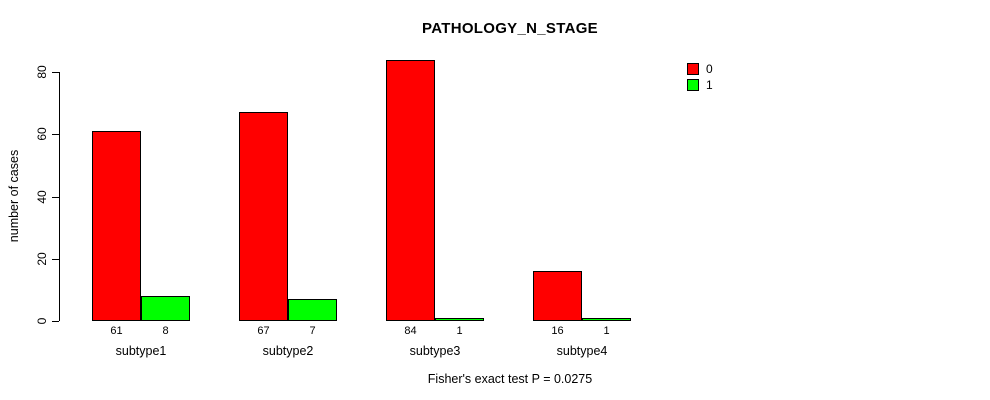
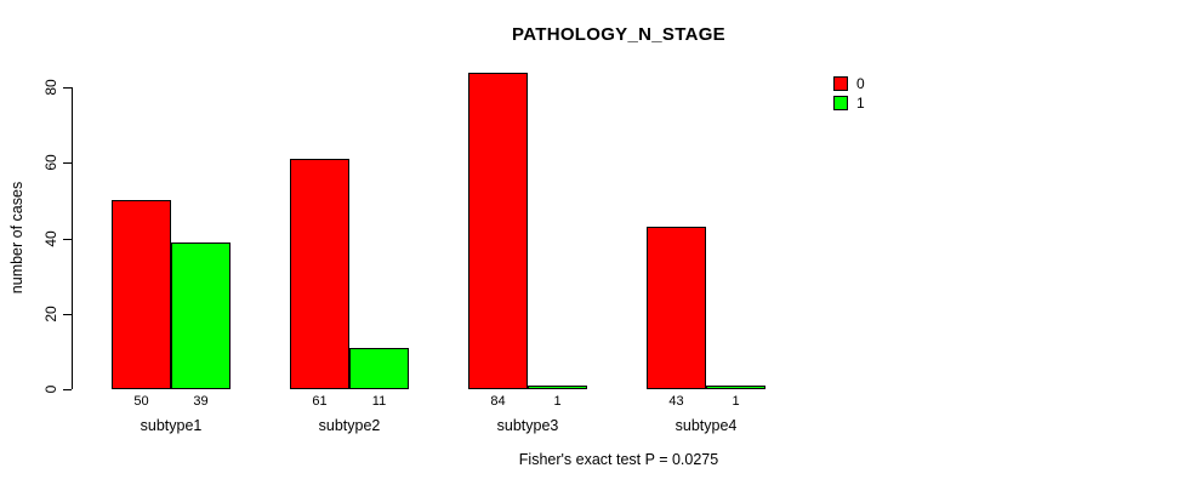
0/subtype1: 61 -> 50
1/subtype1: 8 -> 39
0/subtype2: 67 -> 61
1/subtype2: 7 -> 11
0/subtype4: 16 -> 43
